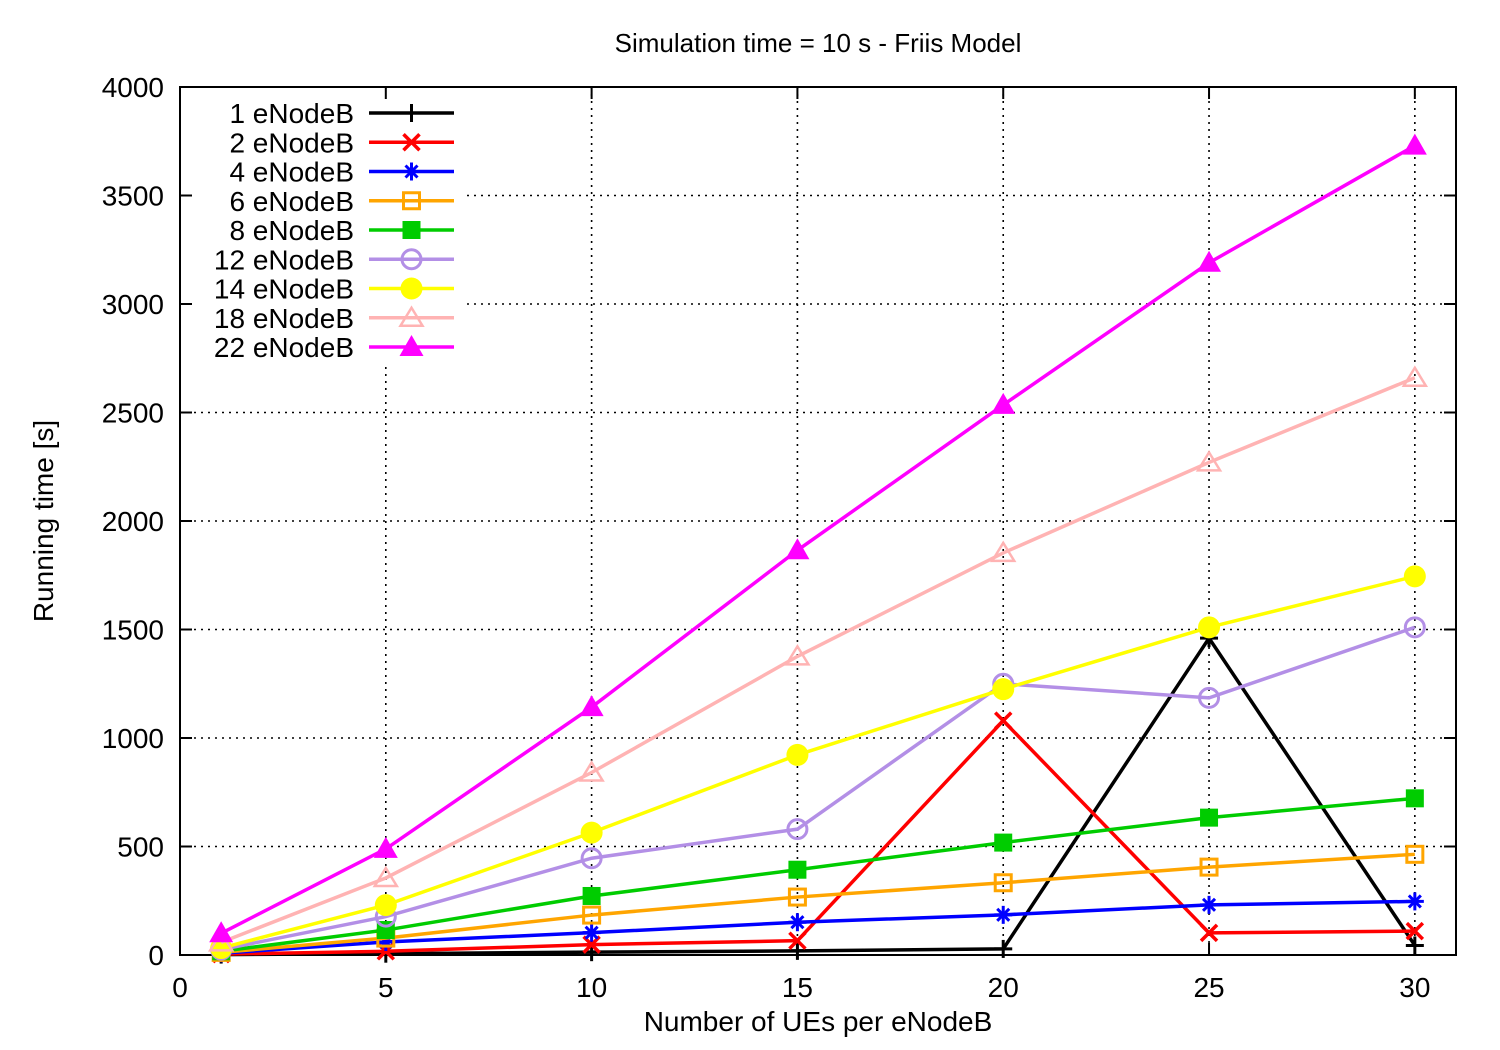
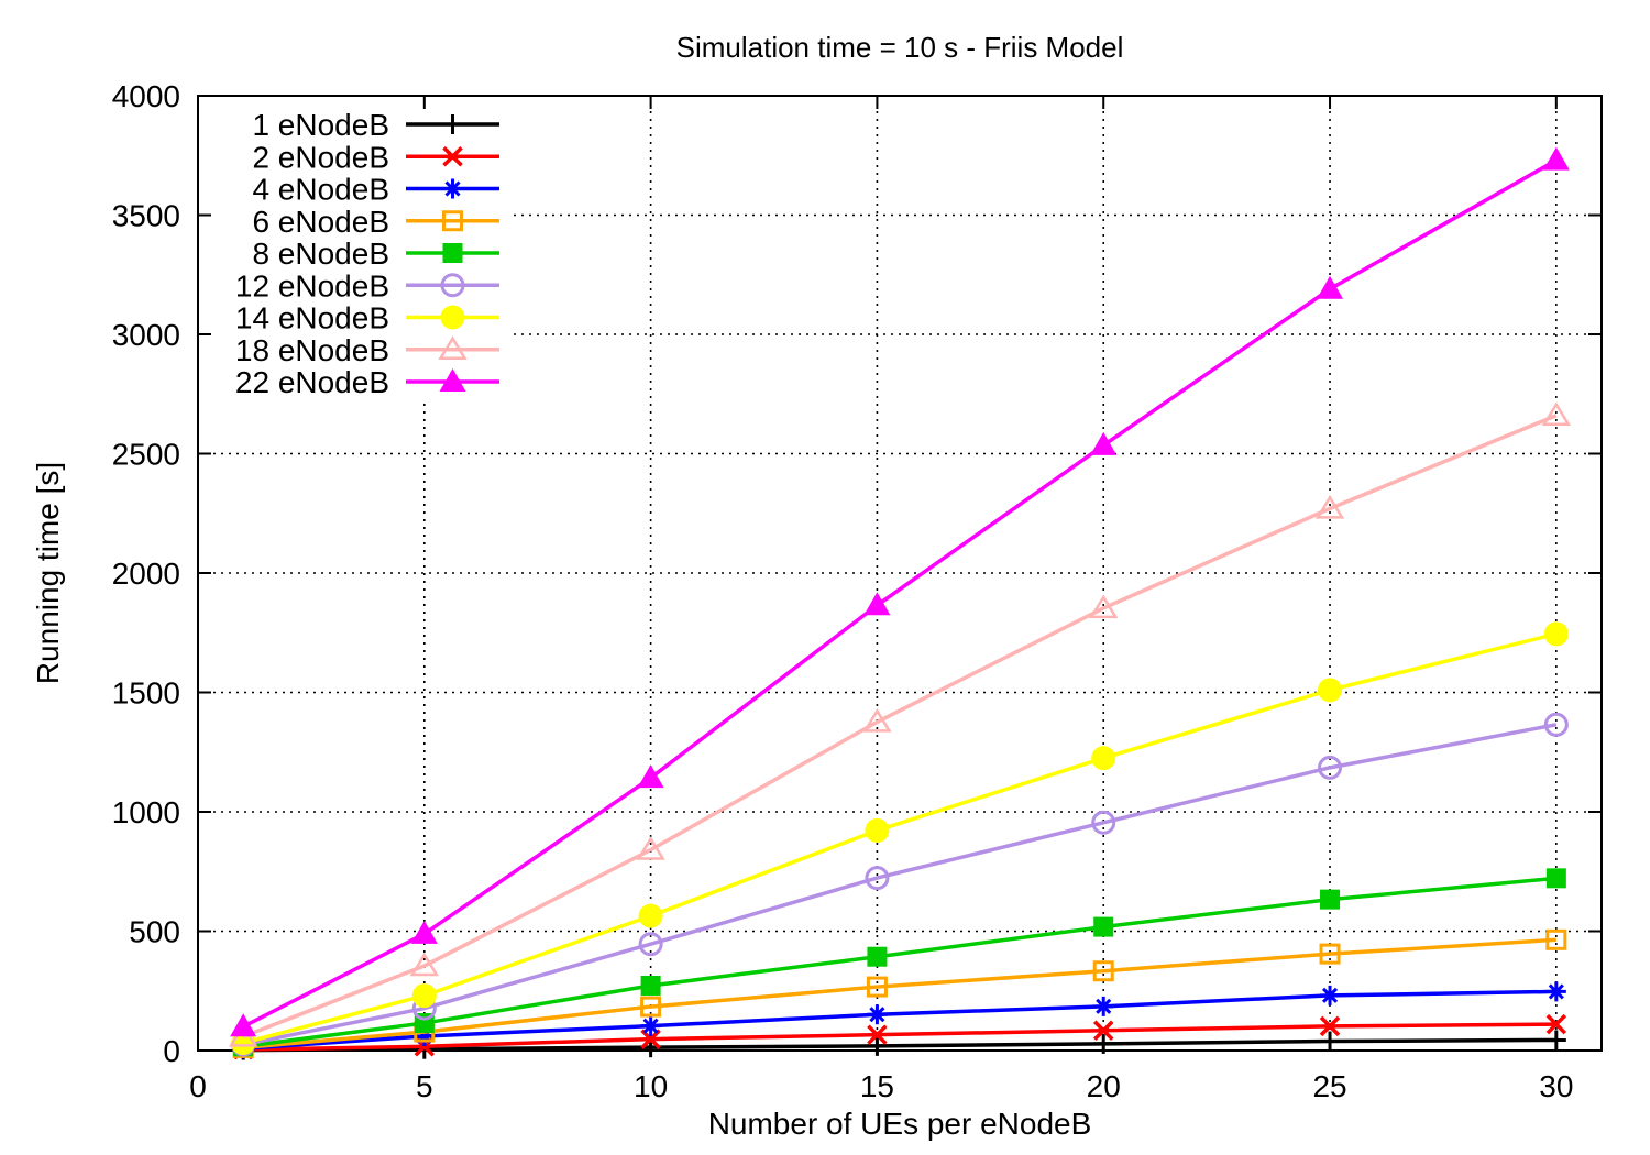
12 eNodeB/15: 580 -> 720
2 eNodeB/20: 1080 -> 80
12 eNodeB/20: 1250 -> 960
1 eNodeB/25: 1460 -> 40
12 eNodeB/30: 1510 -> 1360
